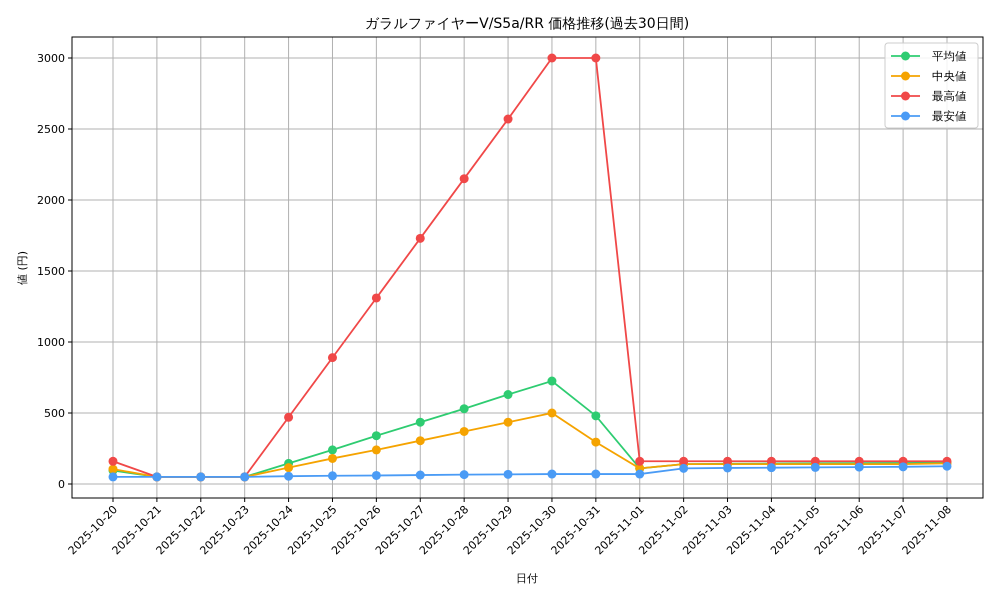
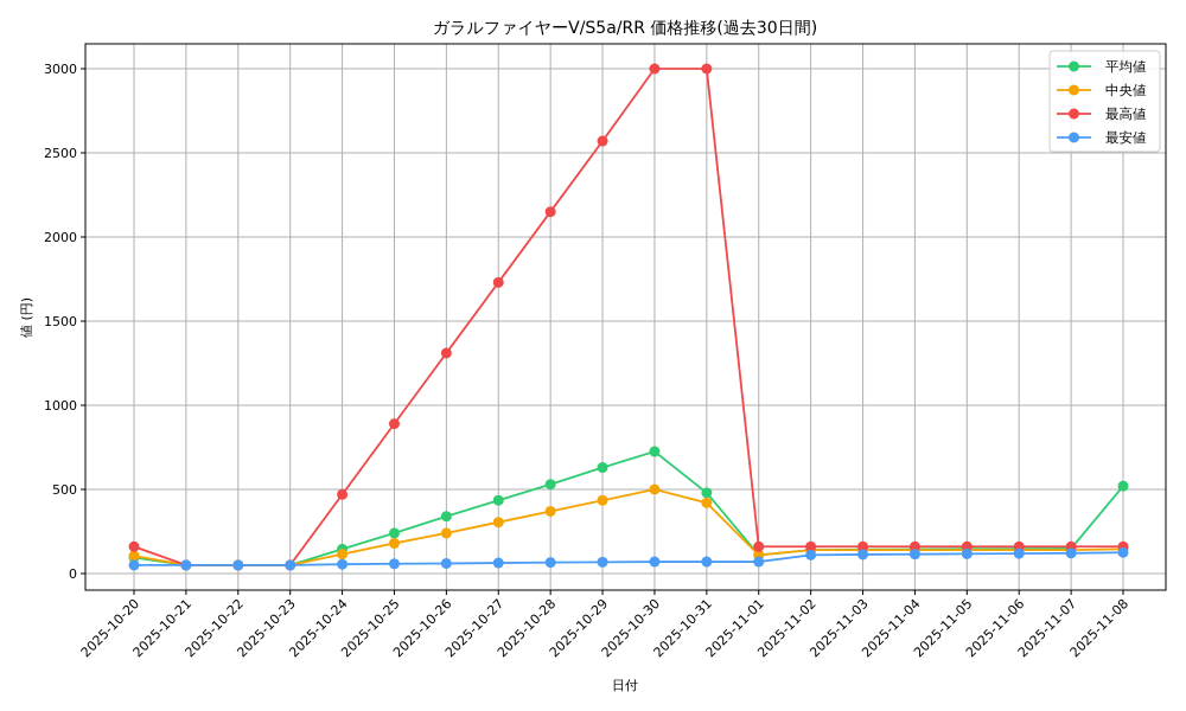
中央値/2025-10-31: 300 -> 420
平均値/2025-11-08: 150 -> 520
